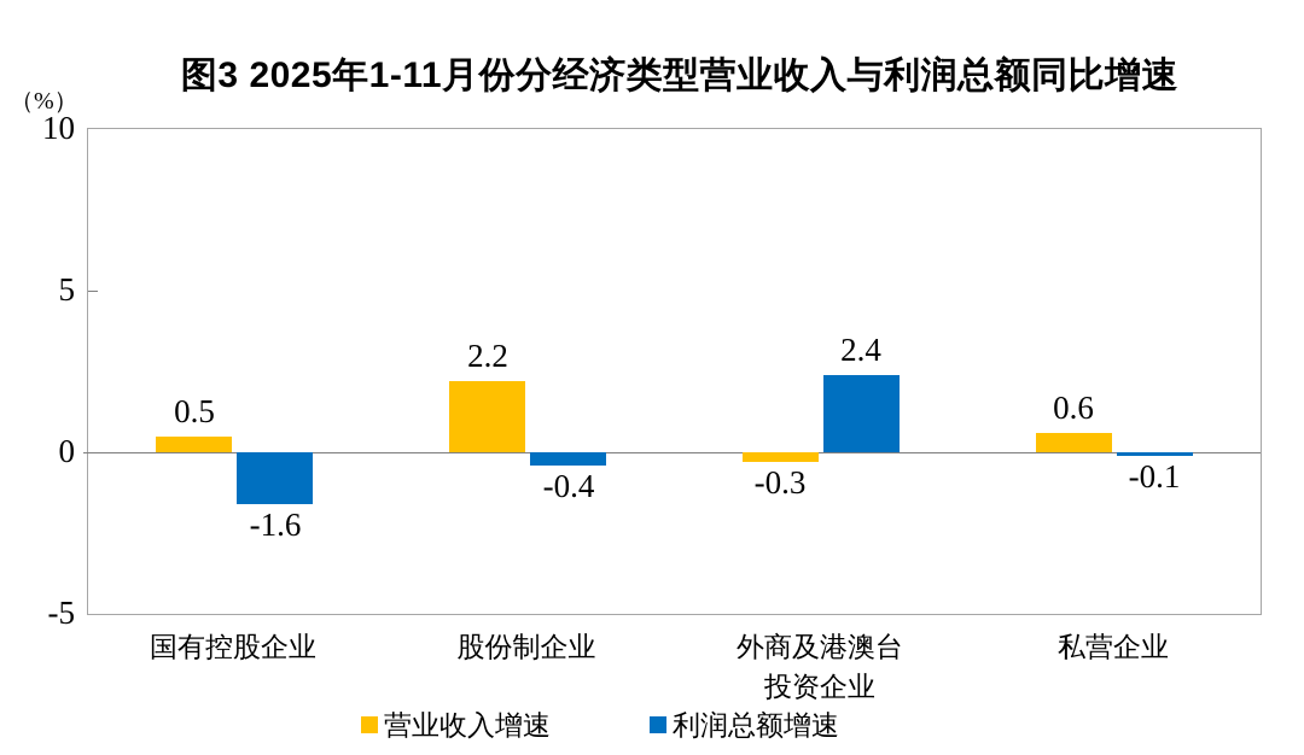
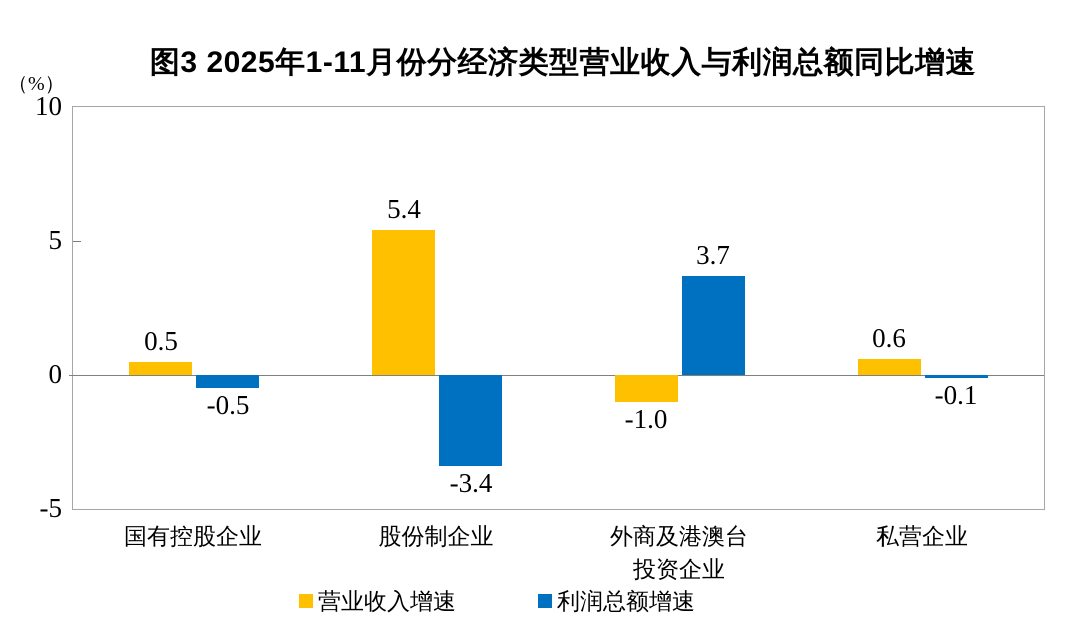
利润总额增速/国有控股企业: -1.6 -> -0.5
营业收入增速/股份制企业: 2.2 -> 5.4
利润总额增速/股份制企业: -0.4 -> -3.4
营业收入增速/外商及港澳台 投资企业: -0.3 -> -1.0
利润总额增速/外商及港澳台 投资企业: 2.4 -> 3.7
